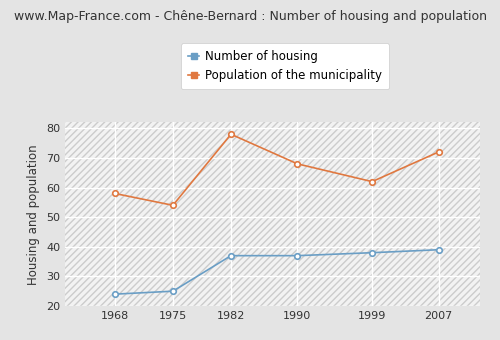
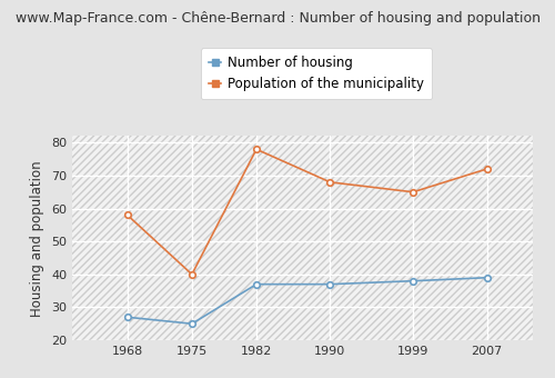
Number of housing/1968: 24 -> 27
Population of the municipality/1975: 54 -> 40
Population of the municipality/1999: 62 -> 65
